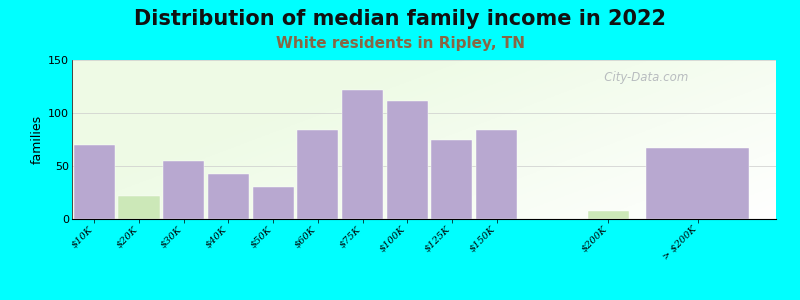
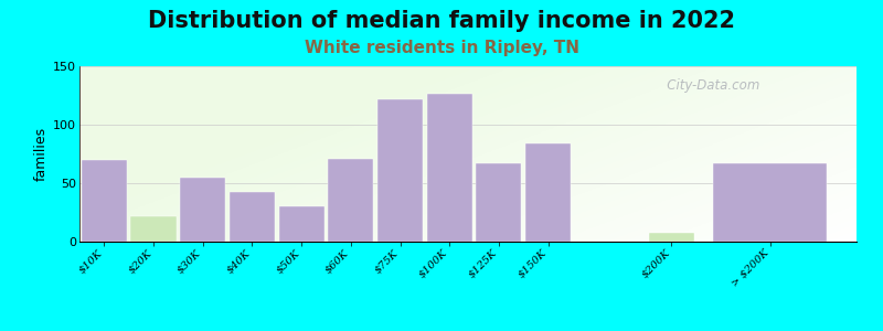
$60K: 84 -> 71
$100K: 111 -> 126
$125K: 75 -> 67
